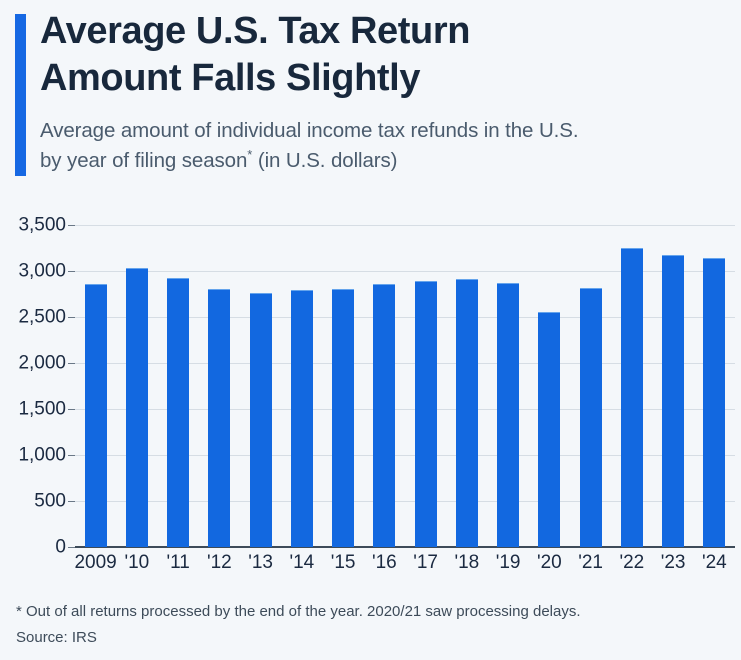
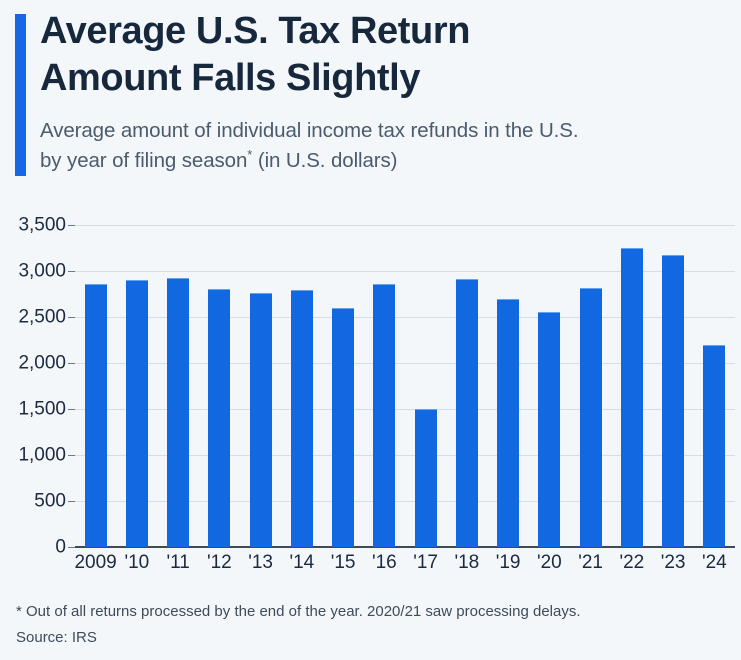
'10: 3000 -> 2900
'15: 2800 -> 2600
'17: 2900 -> 1500
'19: 2900 -> 2700
'24: 3100 -> 2200
